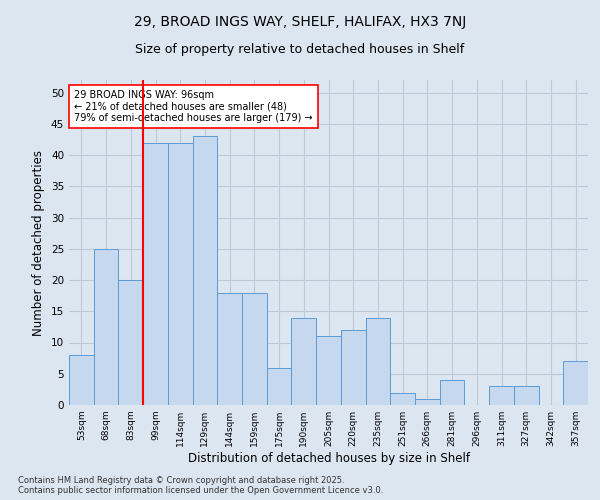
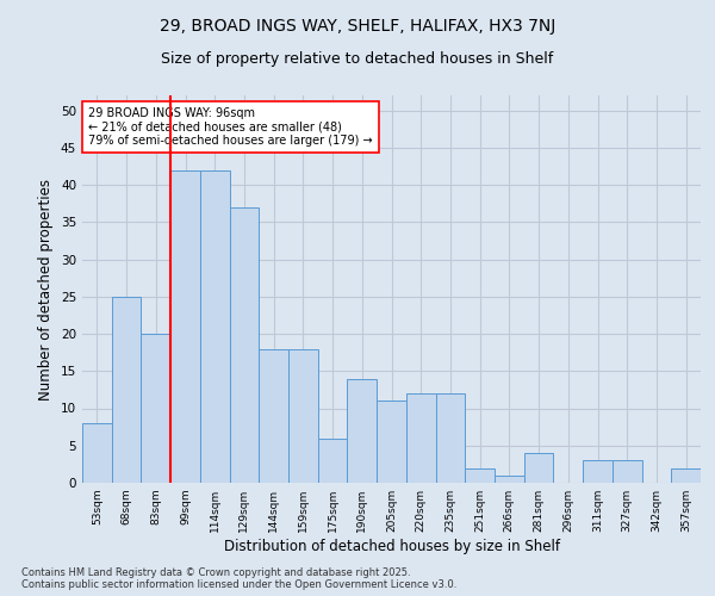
129sqm: 43 -> 37
235sqm: 14 -> 12
357sqm: 7 -> 2
